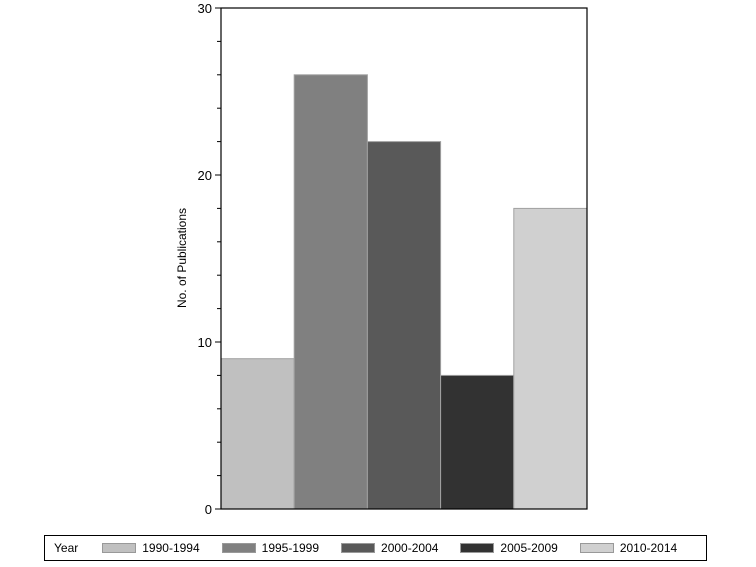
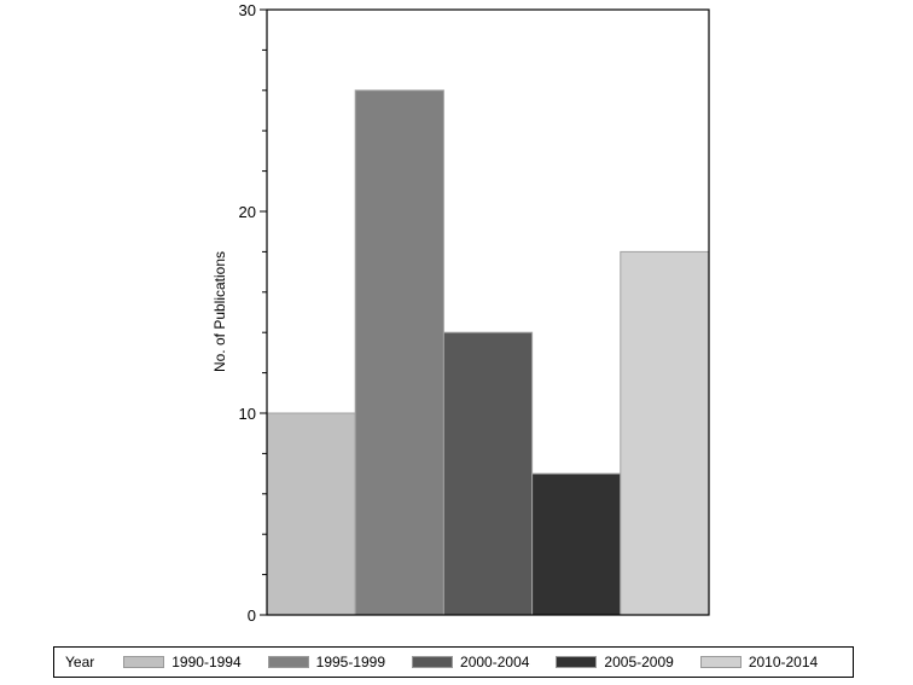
1990-1994: 9 -> 10
2000-2004: 22 -> 14
2005-2009: 8 -> 7
